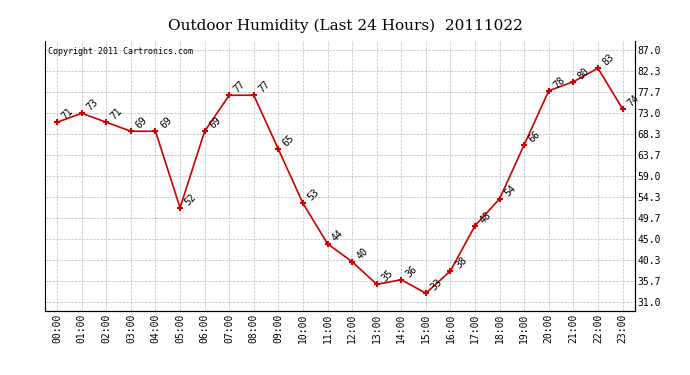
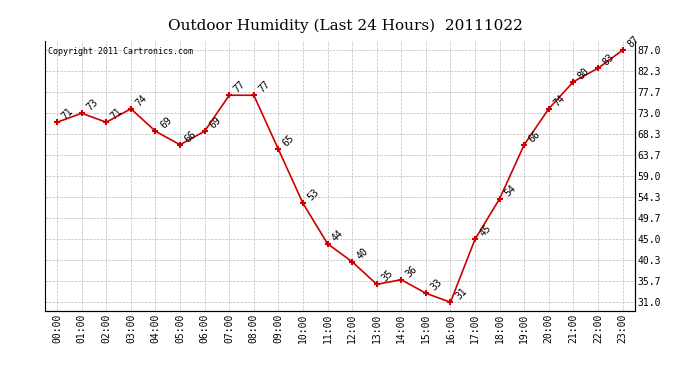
03:00: 69 -> 74
05:00: 52 -> 66
16:00: 38 -> 31
17:00: 48 -> 45
20:00: 78 -> 74
23:00: 74 -> 87
